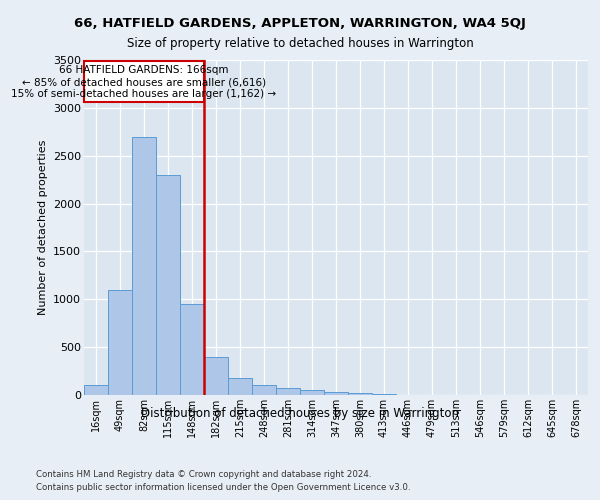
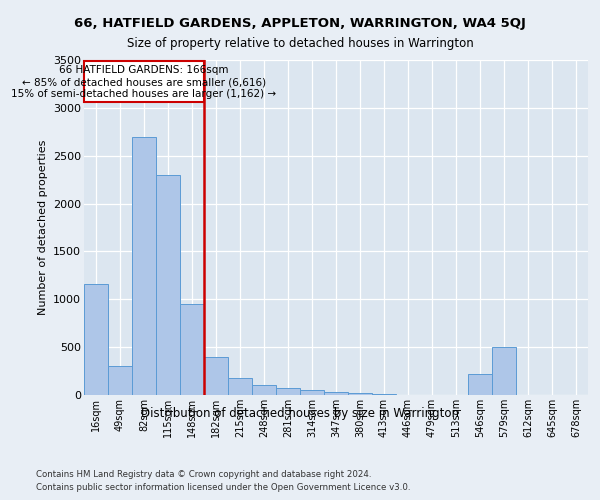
16sqm: 100 -> 1160
49sqm: 1100 -> 300
546sqm: 0 -> 220
579sqm: 0 -> 500
